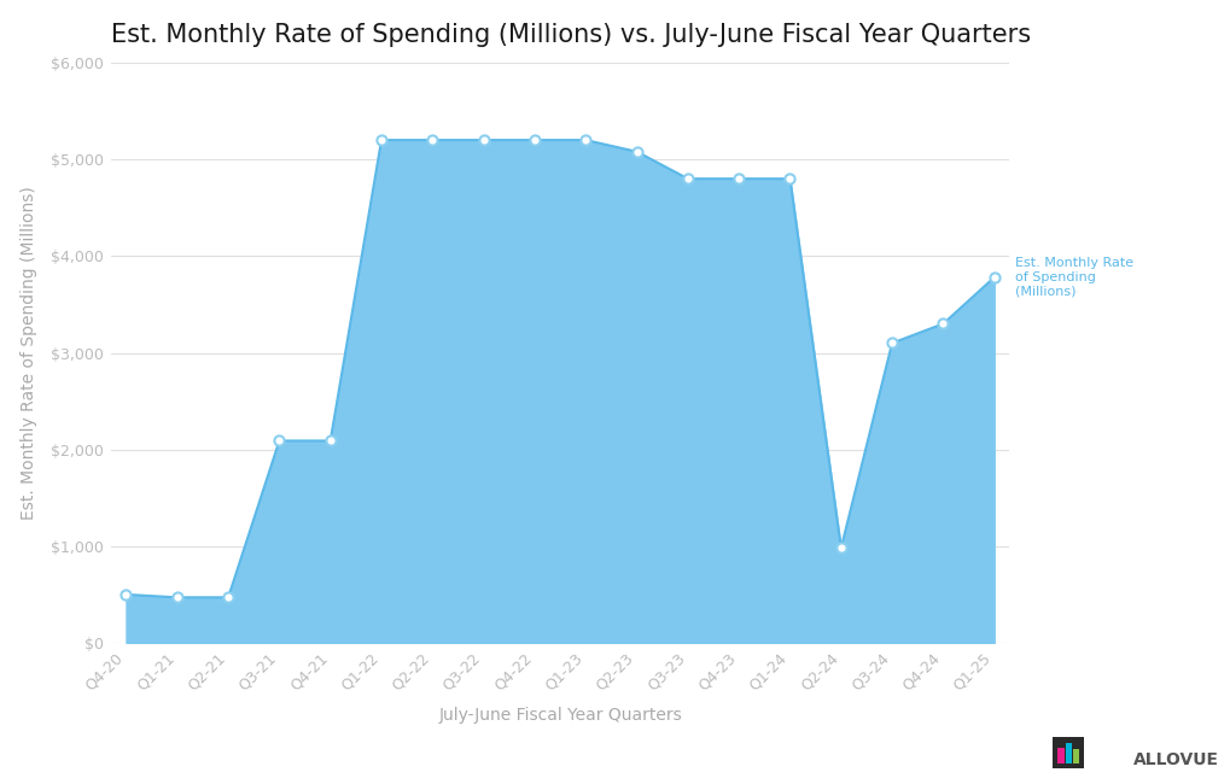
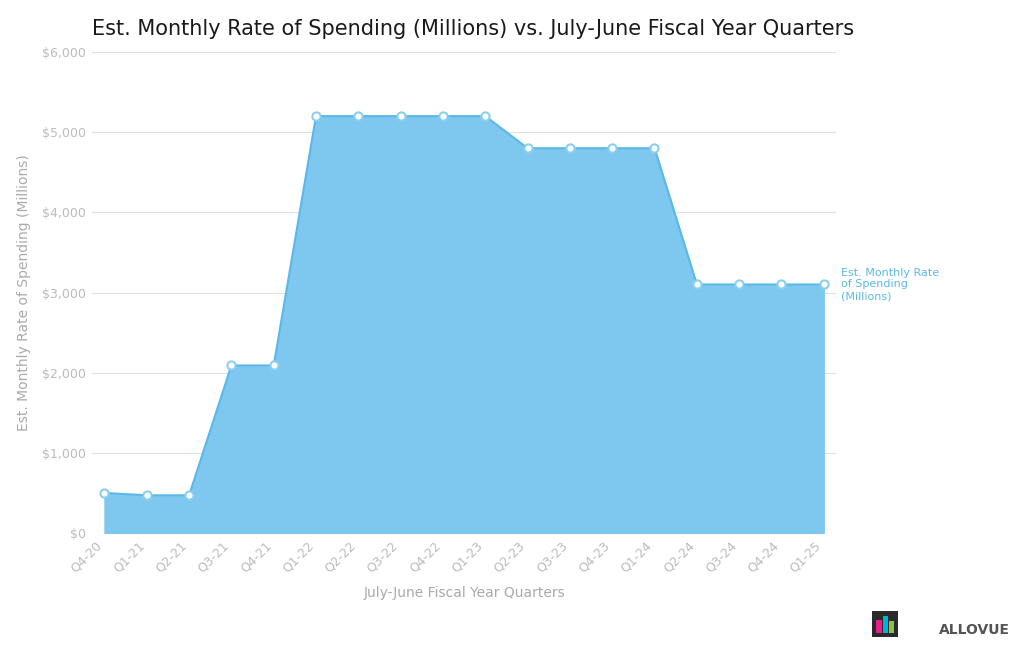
Q2-23: $5,080 -> $4,800
Q2-24: $980 -> $3,100
Q4-24: $3,300 -> $3,100
Q1-25: $3,780 -> $3,100
